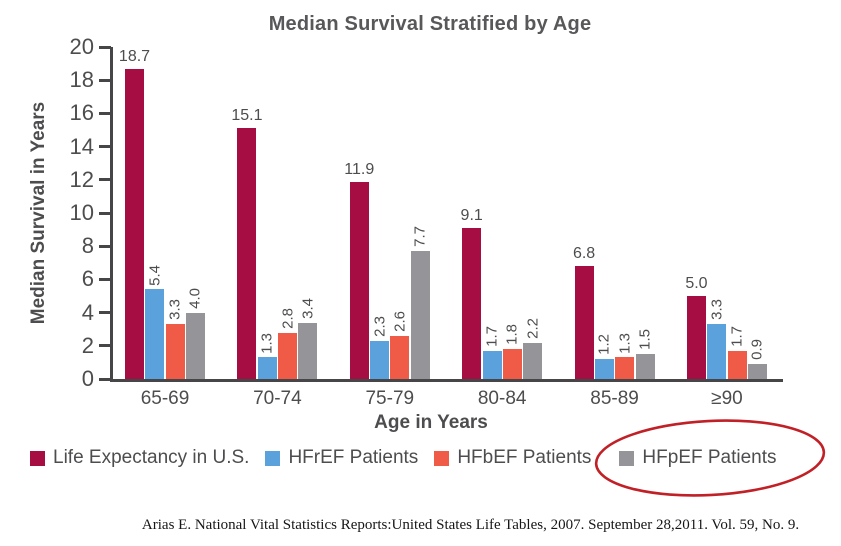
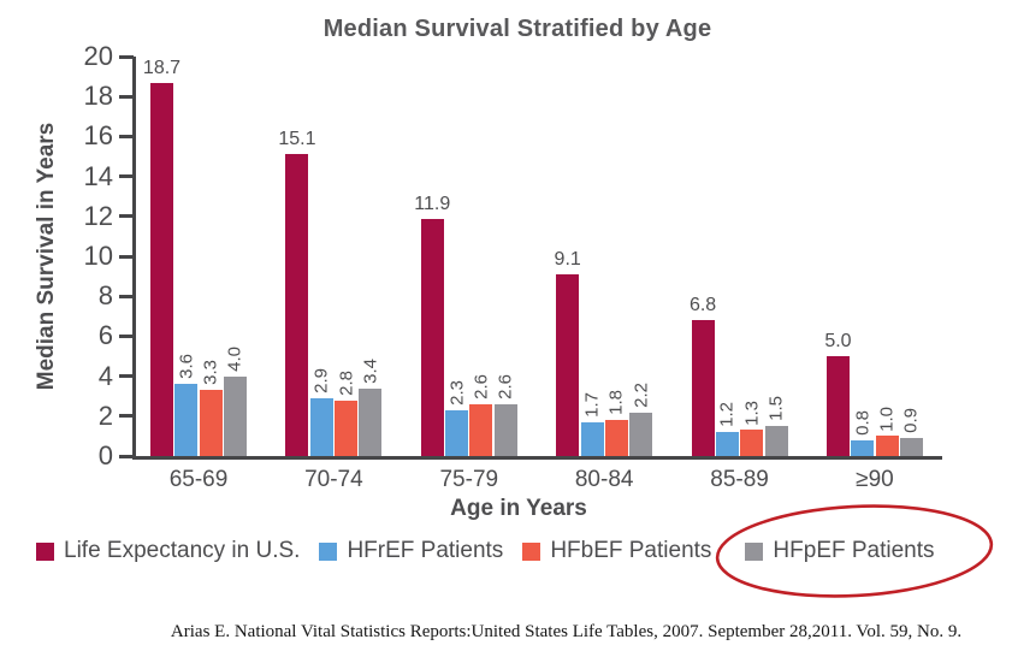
HFrEF Patients/65-69: 5.4 -> 3.6
HFrEF Patients/70-74: 1.3 -> 2.9
HFpEF Patients/75-79: 7.7 -> 2.6
HFrEF Patients/≥90: 3.3 -> 0.8
HFbEF Patients/≥90: 1.7 -> 1.0
